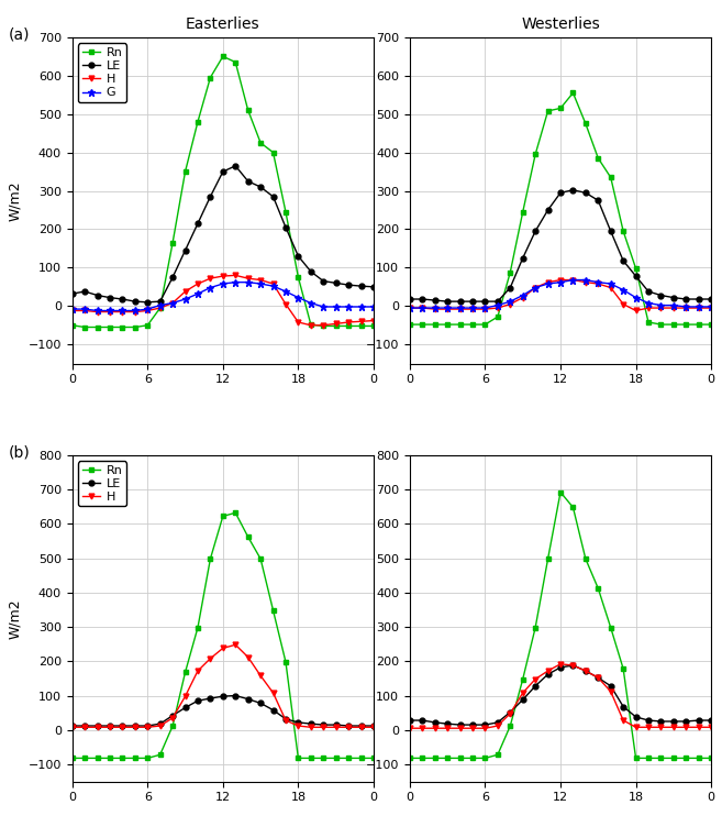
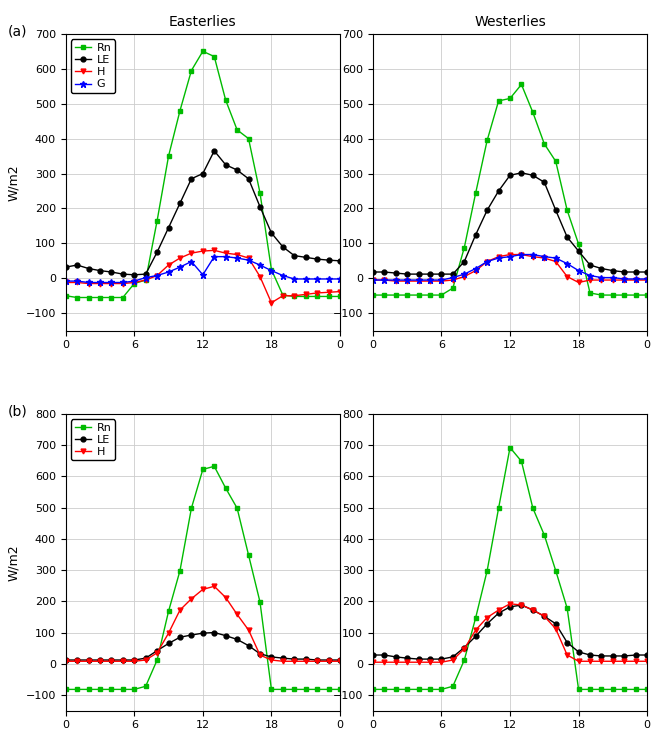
Easterlies/Rn/6: -50 -> -15
Easterlies/LE/12: 350 -> 300
Easterlies/G/12: 58 -> 10
Easterlies/H/18: -42 -> -70
Easterlies/Rn/18: 75 -> 25
